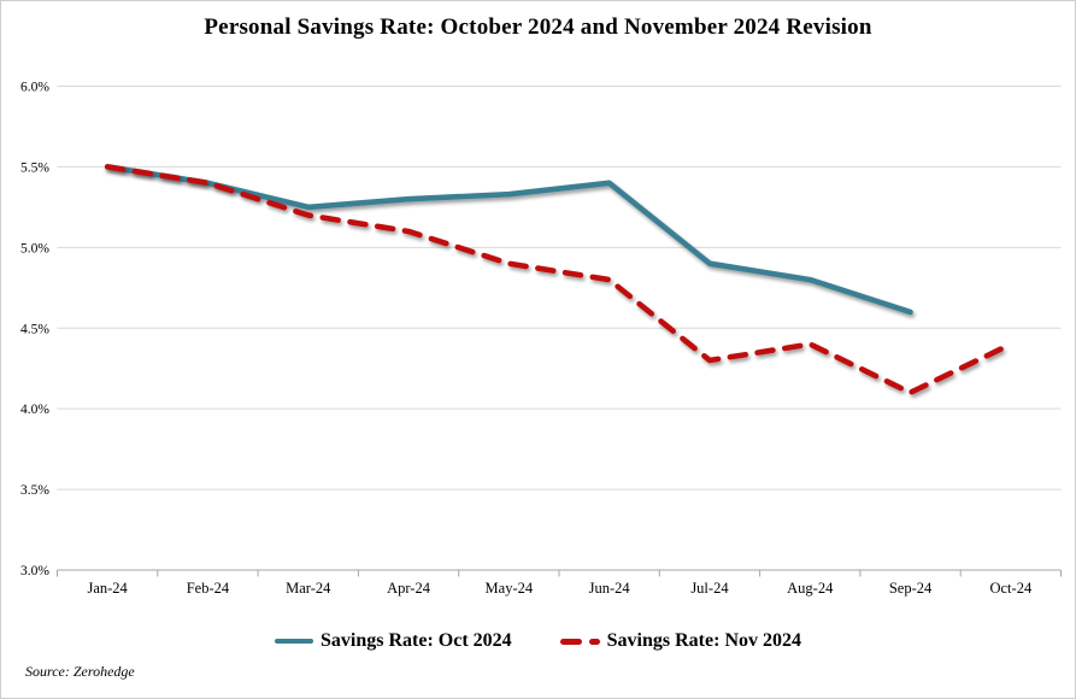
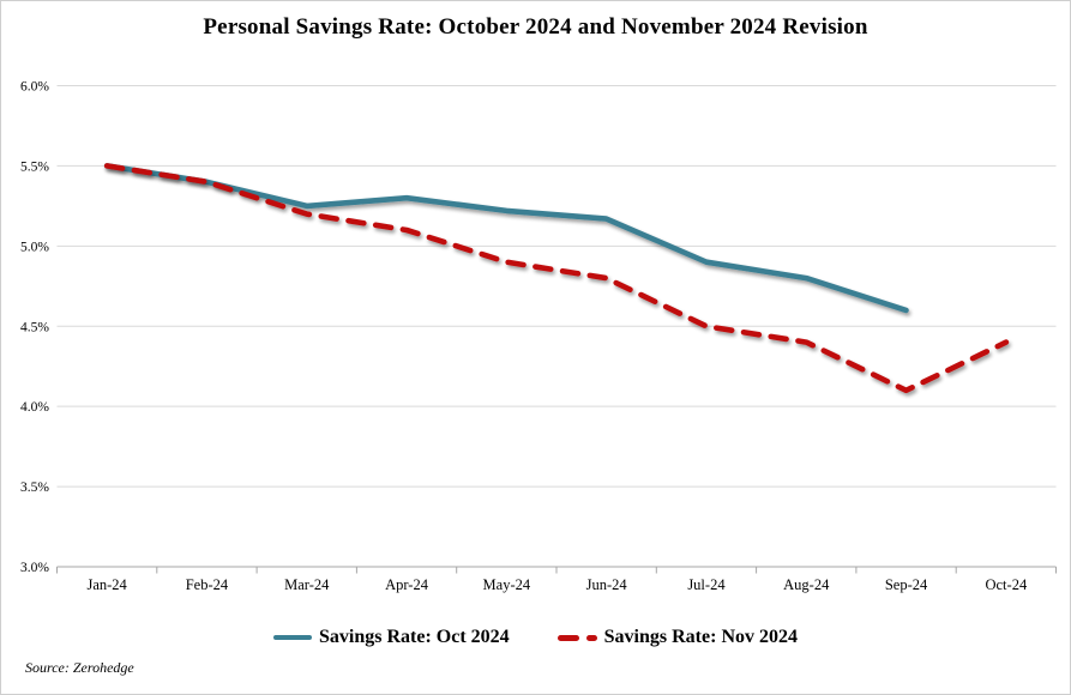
Savings Rate: Oct 2024/May-24: 5.33% -> 5.22%
Savings Rate: Oct 2024/Jun-24: 5.40% -> 5.17%
Savings Rate: Nov 2024/Jul-24: 4.3% -> 4.5%
